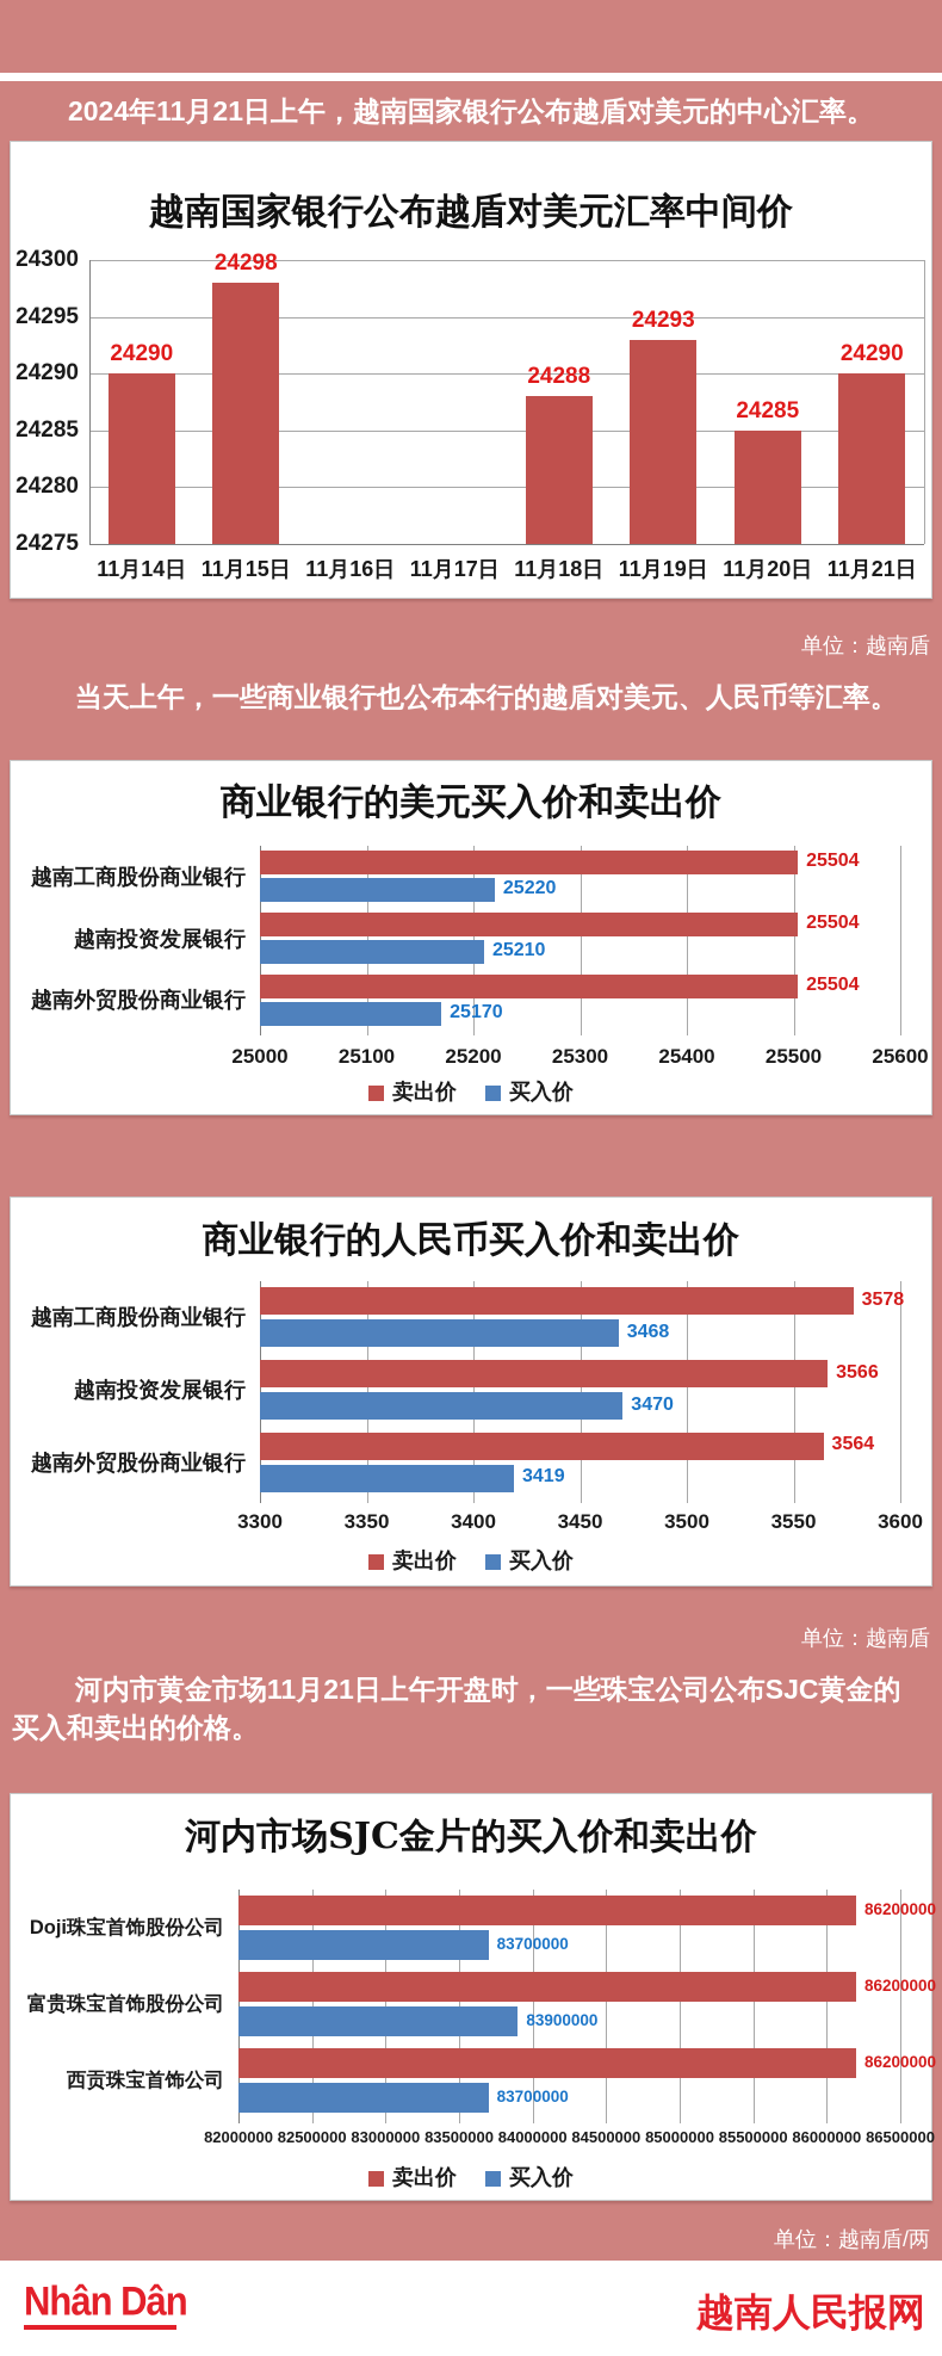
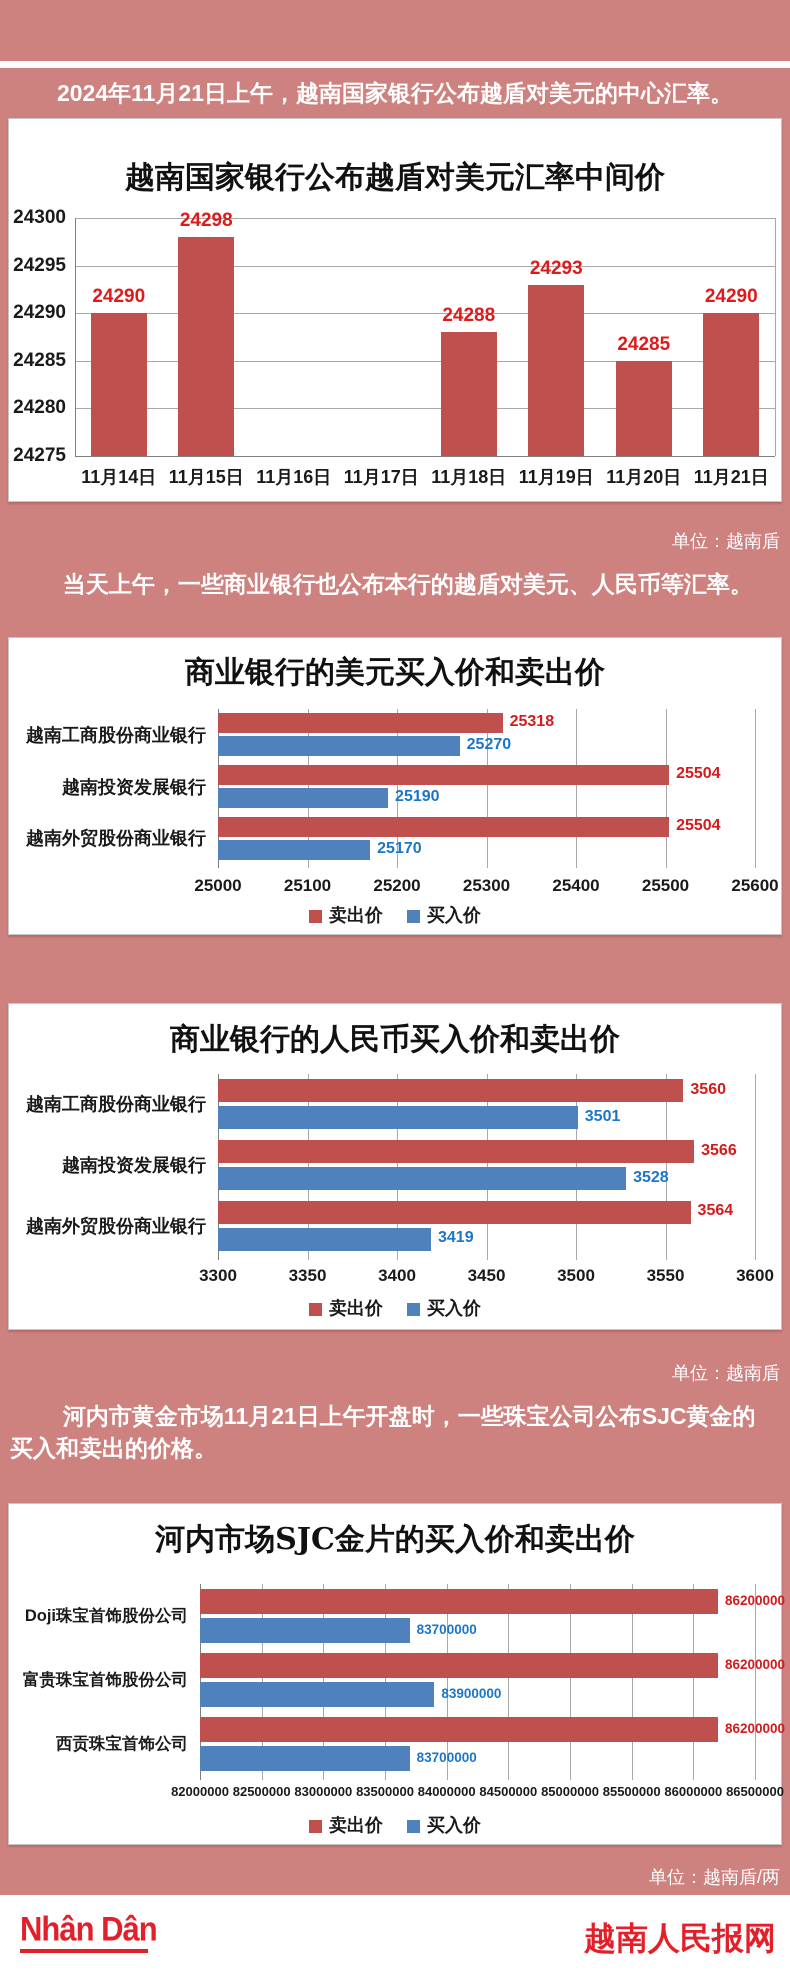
商业银行的美元买入价和卖出价/卖出价/越南工商股份商业银行: 25504 -> 25318
商业银行的美元买入价和卖出价/买入价/越南工商股份商业银行: 25220 -> 25270
商业银行的美元买入价和卖出价/买入价/越南投资发展银行: 25210 -> 25190
商业银行的人民币买入价和卖出价/卖出价/越南工商股份商业银行: 3578 -> 3560
商业银行的人民币买入价和卖出价/买入价/越南工商股份商业银行: 3468 -> 3501
商业银行的人民币买入价和卖出价/买入价/越南投资发展银行: 3470 -> 3528
